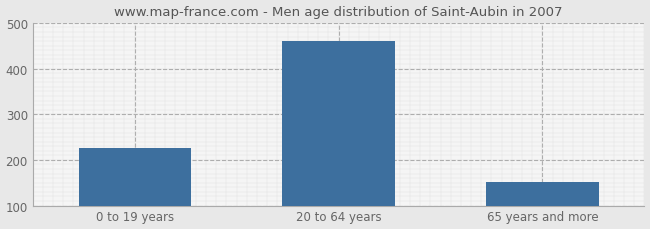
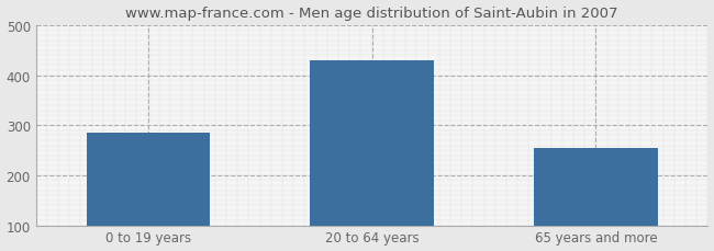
0 to 19 years: 225 -> 285
20 to 64 years: 460 -> 430
65 years and more: 152 -> 255
